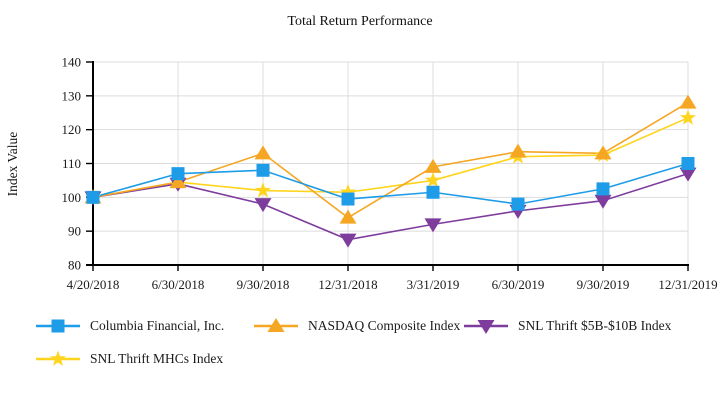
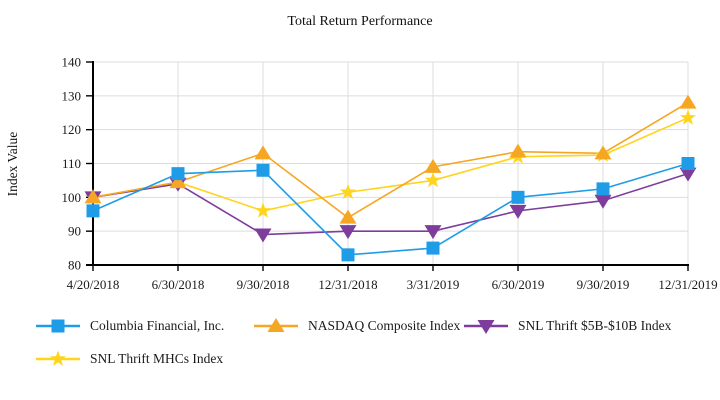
Columbia Financial, Inc./4/20/2018: 100 -> 96
SNL Thrift $5B-$10B Index/9/30/2018: 98 -> 89
SNL Thrift MHCs Index/9/30/2018: 102 -> 96
Columbia Financial, Inc./12/31/2018: 100 -> 83
SNL Thrift $5B-$10B Index/12/31/2018: 88 -> 90
Columbia Financial, Inc./3/31/2019: 102 -> 85
SNL Thrift $5B-$10B Index/3/31/2019: 92 -> 90
Columbia Financial, Inc./6/30/2019: 98 -> 100
